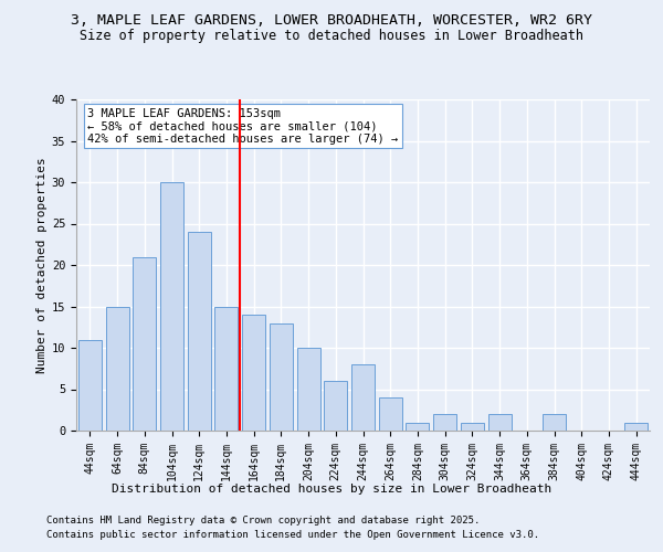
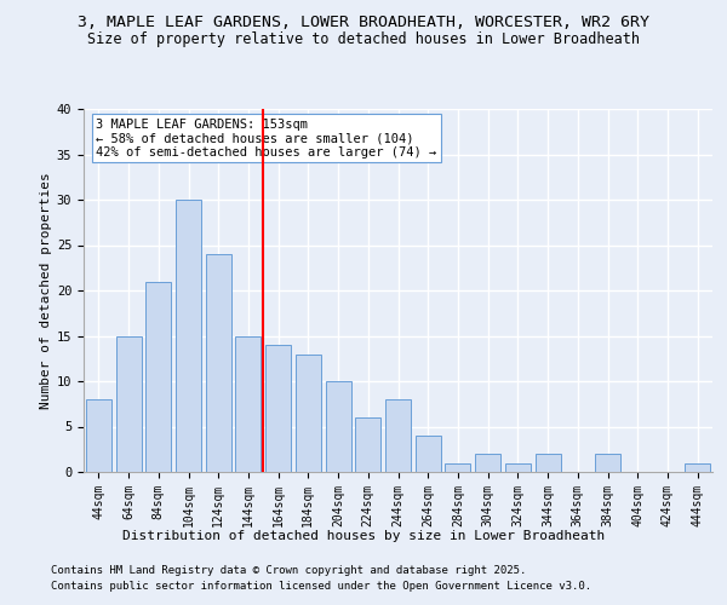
44sqm: 11 -> 8
